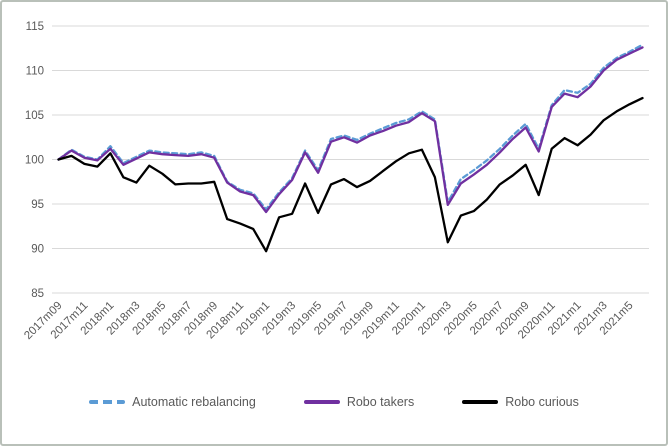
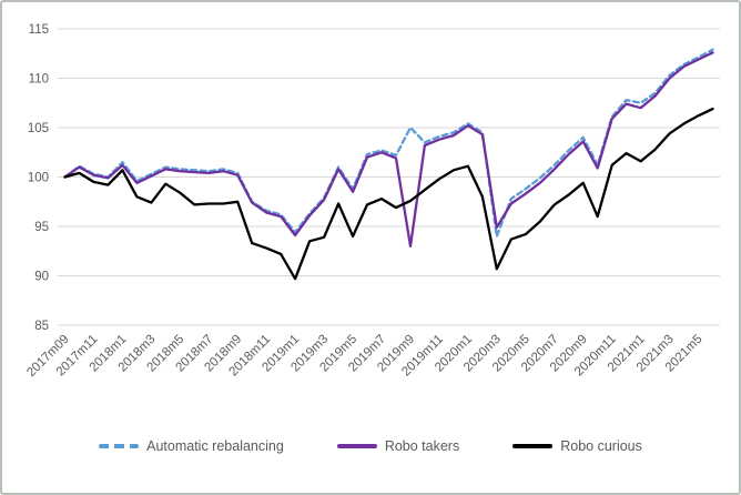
Automatic rebalancing/2019m9: 103 -> 105
Robo takers/2019m9: 103 -> 93
Automatic rebalancing/2020m3: 95 -> 94
